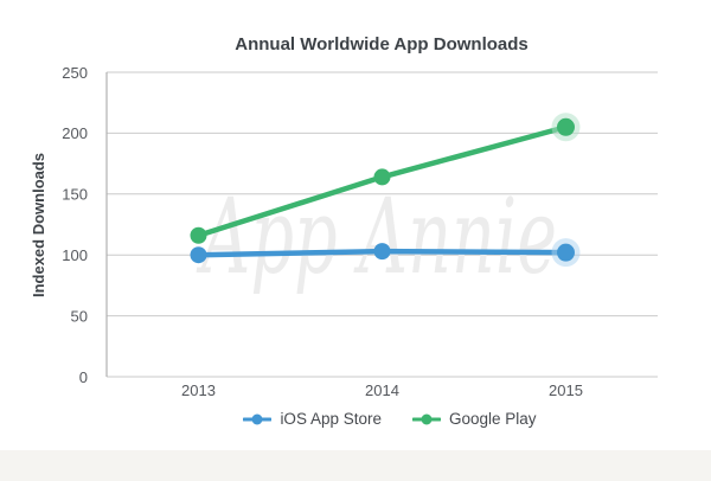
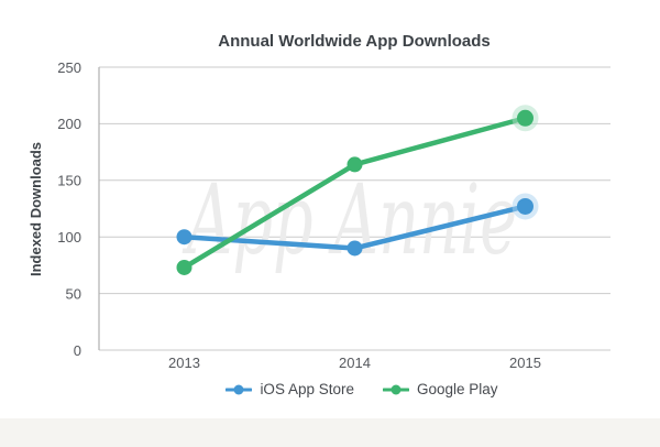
Google Play/2013: 116 -> 73
iOS App Store/2014: 103 -> 90
iOS App Store/2015: 102 -> 127
